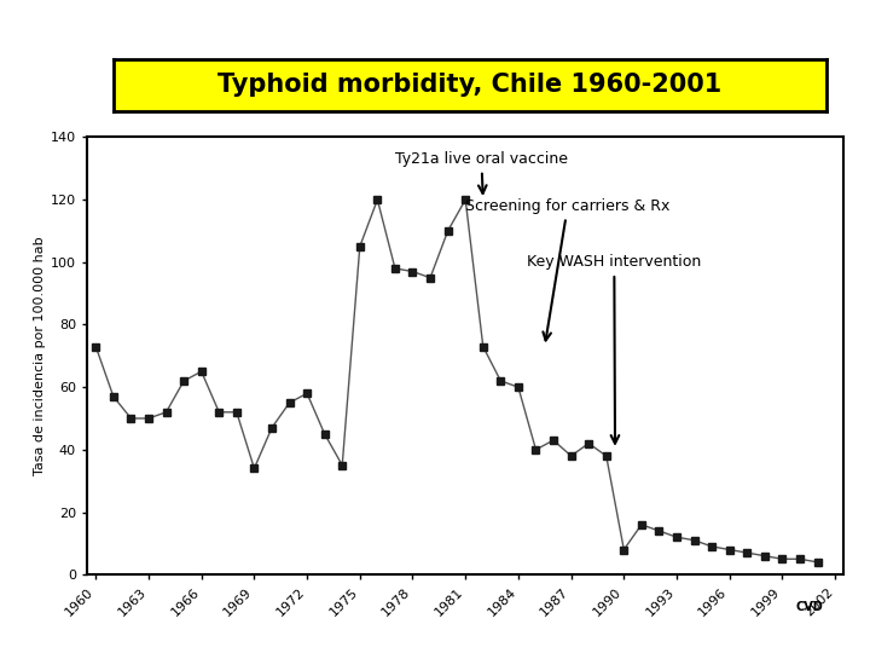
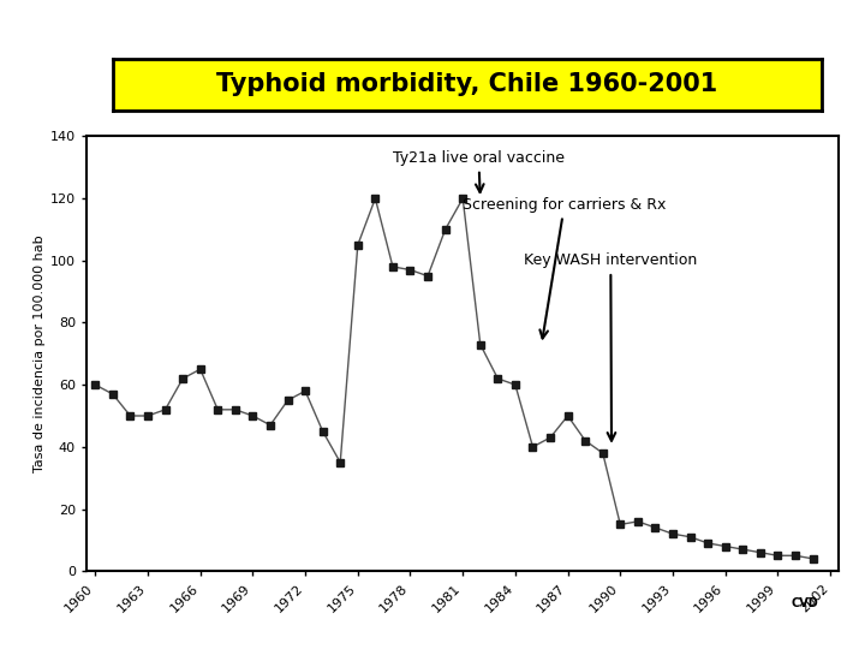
1960: 73 -> 60
1969: 34 -> 50
1987: 38 -> 50
1990: 8 -> 15
